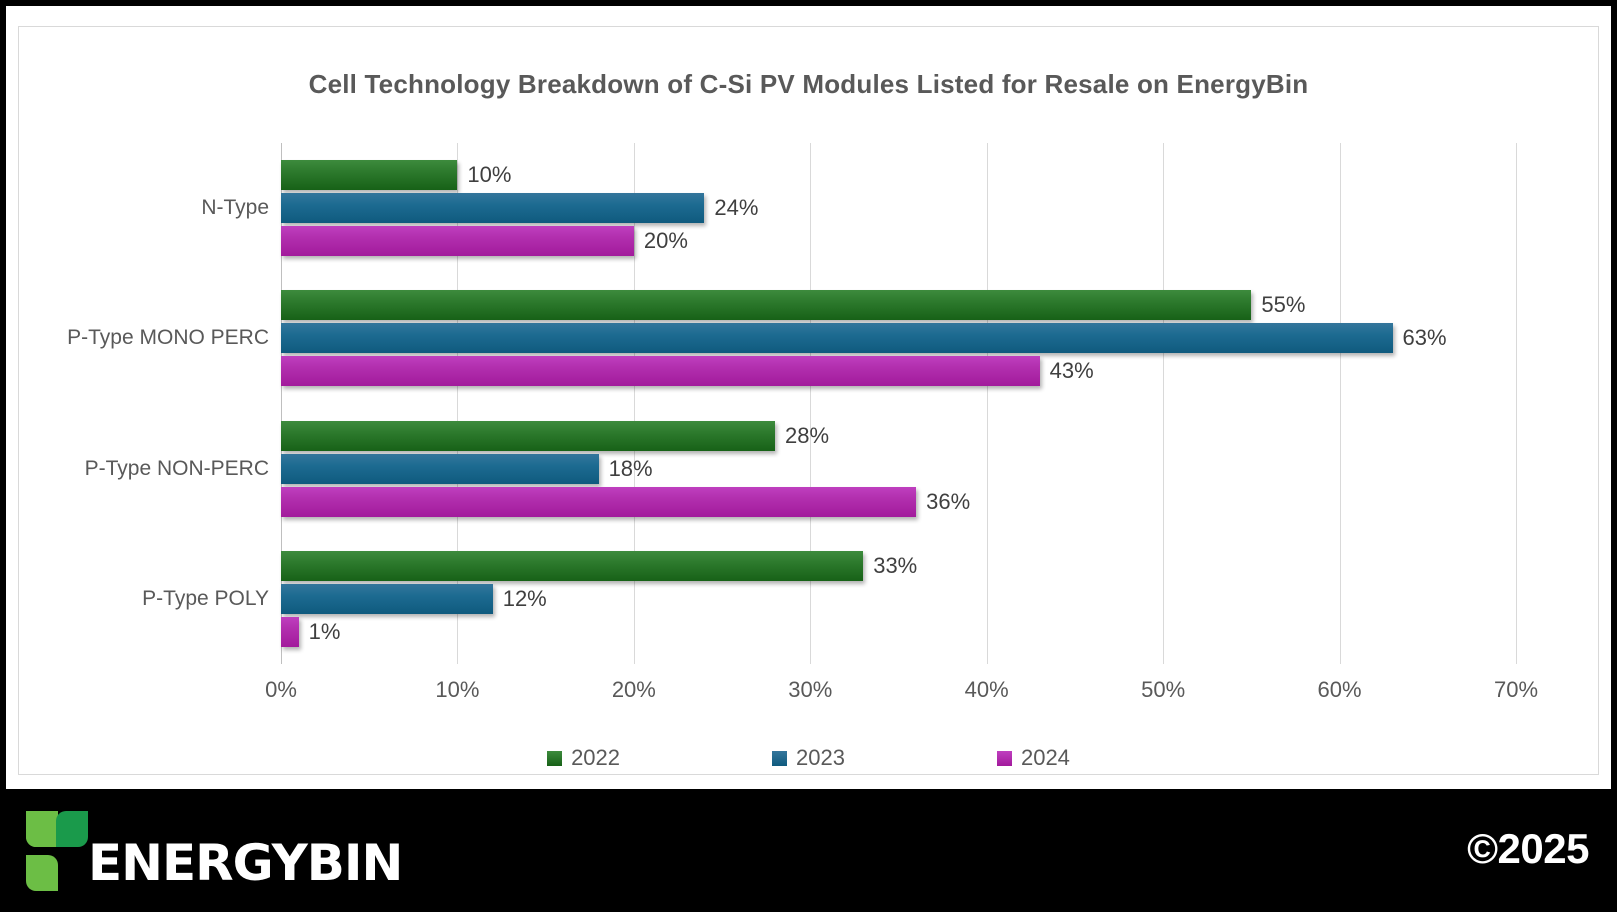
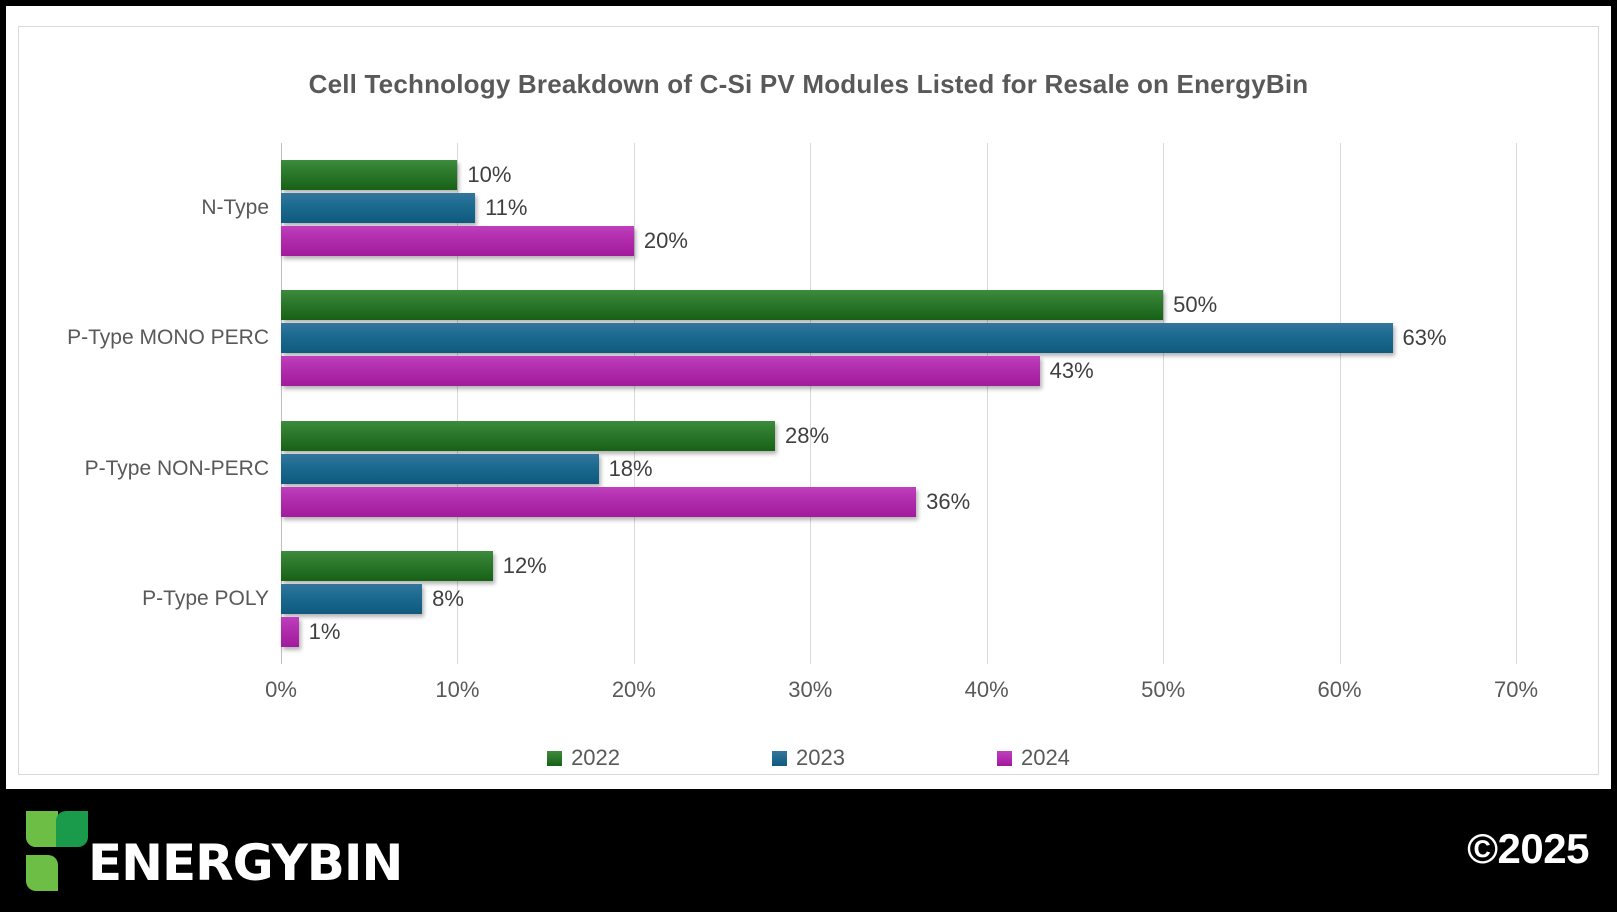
2023/N-Type: 24% -> 11%
2022/P-Type MONO PERC: 55% -> 50%
2022/P-Type POLY: 33% -> 12%
2023/P-Type POLY: 12% -> 8%
